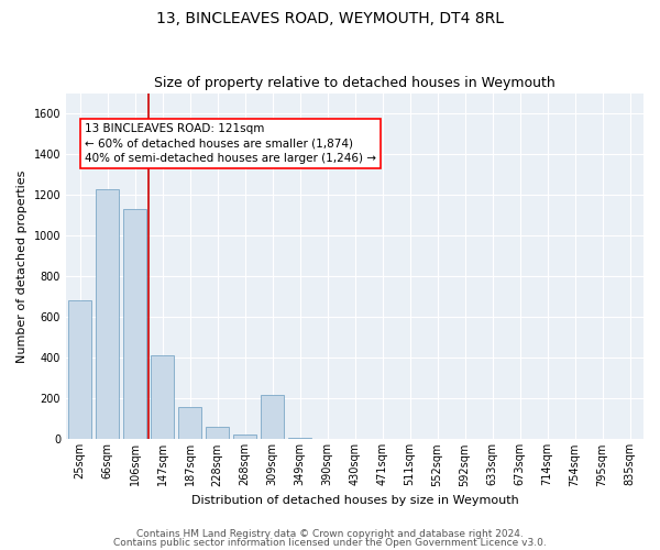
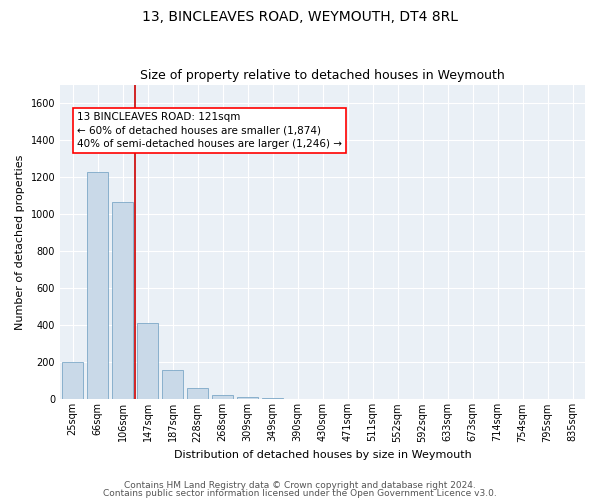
25sqm: 680 -> 200
106sqm: 1130 -> 1060
309sqm: 220 -> 20
